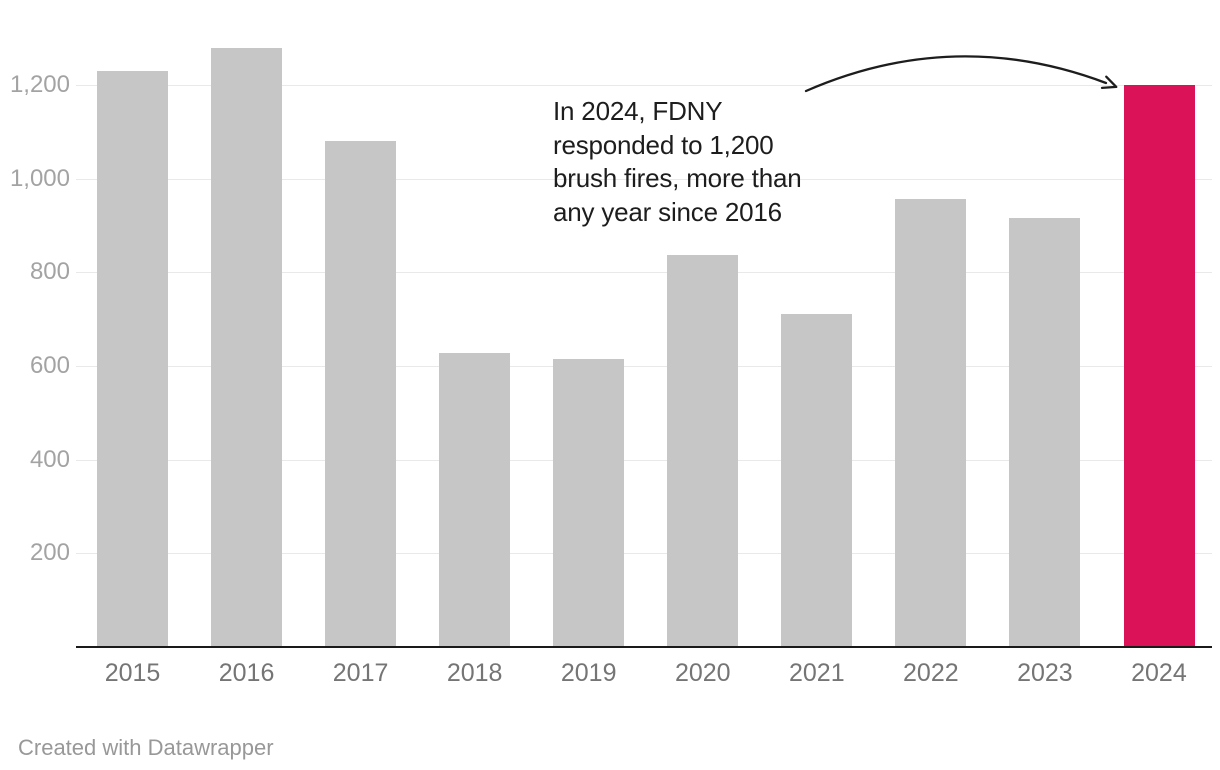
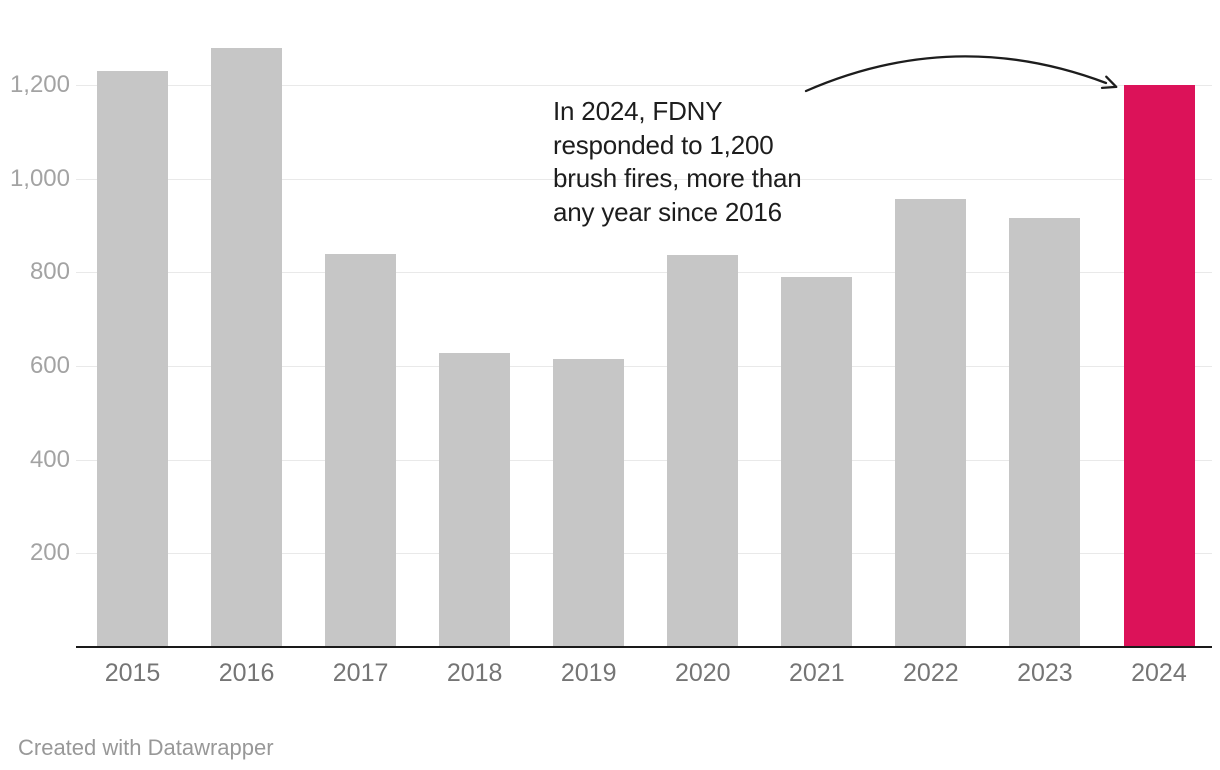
2017: 1080 -> 840
2021: 710 -> 790
